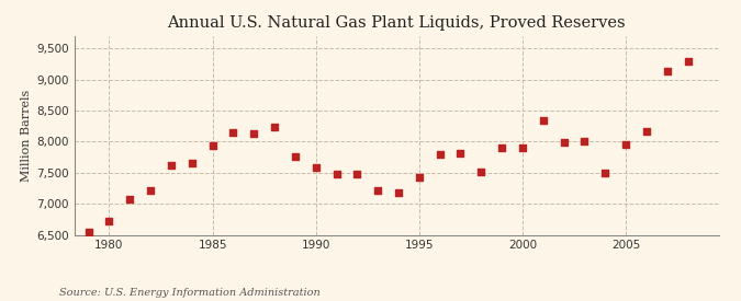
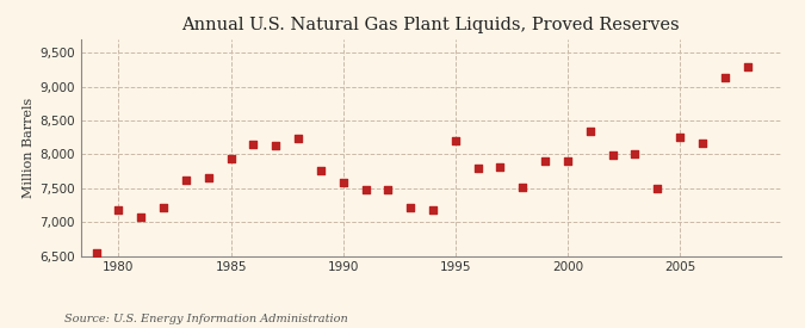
1980: 6,720 -> 7,180
1995: 7,430 -> 8,200
2005: 7,950 -> 8,260
